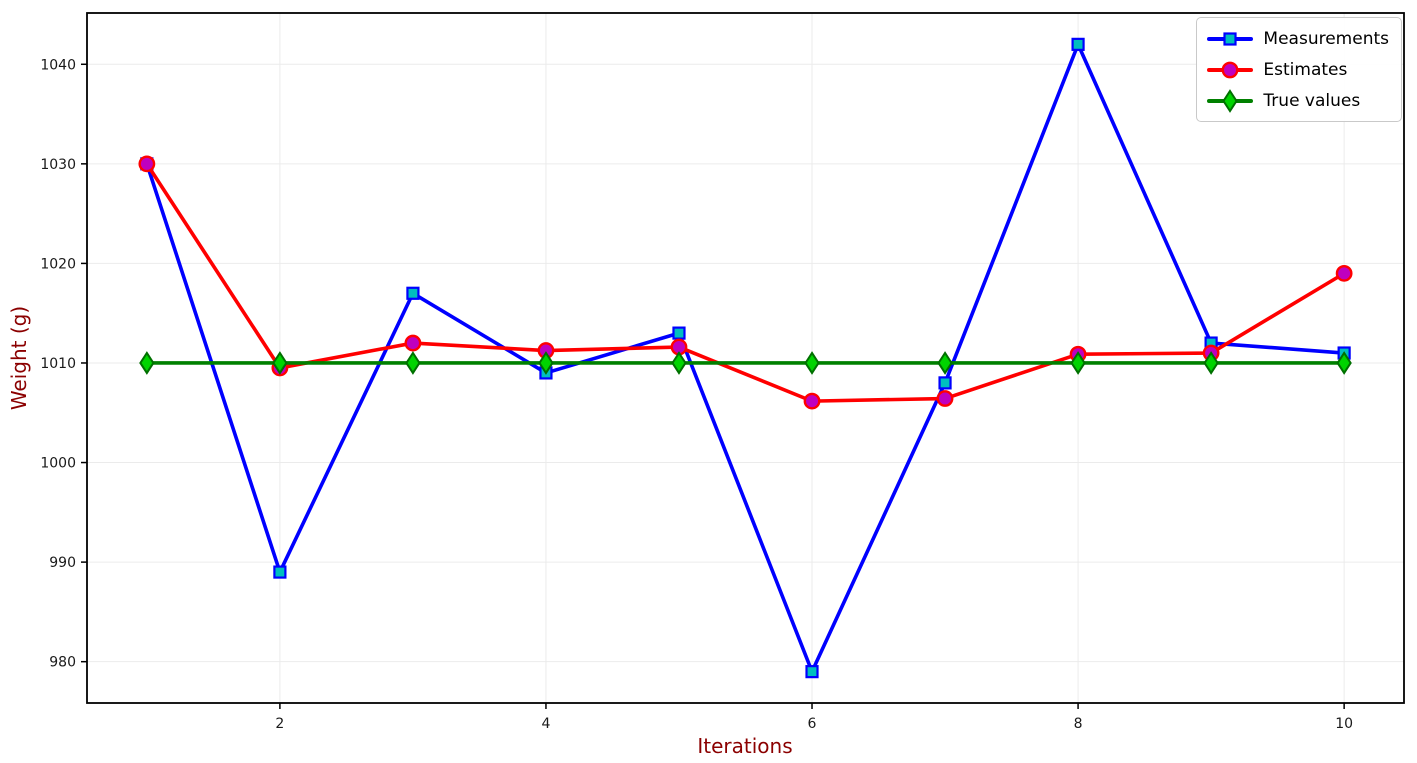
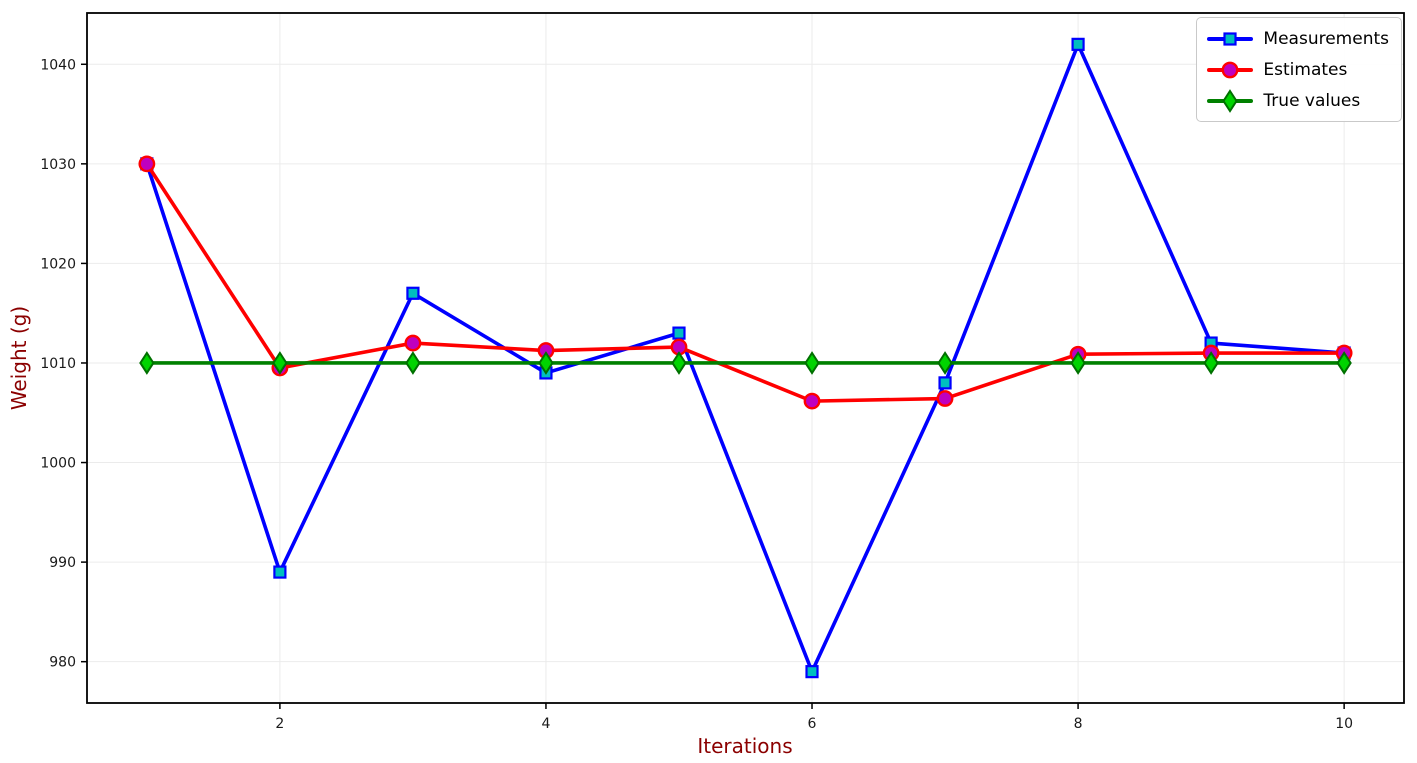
Estimates/10: 1019 -> 1011
